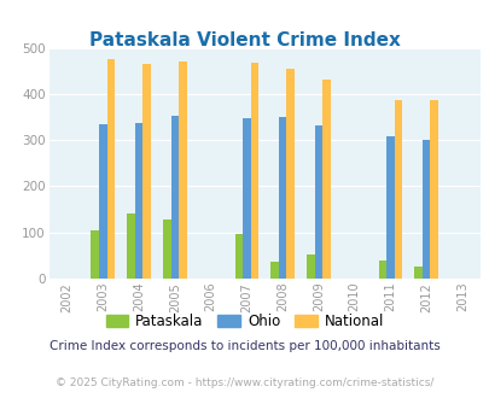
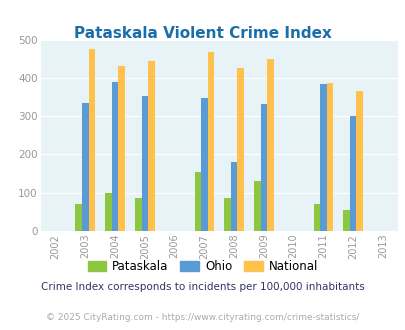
Pataskala/2003: 105 -> 70
Pataskala/2004: 140 -> 100
Ohio/2004: 338 -> 390
National/2004: 465 -> 430
Pataskala/2005: 128 -> 85
National/2005: 470 -> 445
Pataskala/2007: 97 -> 155
Pataskala/2008: 37 -> 85
Ohio/2008: 350 -> 180
National/2008: 455 -> 425
Pataskala/2009: 52 -> 130
National/2009: 432 -> 450
Pataskala/2011: 38 -> 70
Ohio/2011: 309 -> 385
Pataskala/2012: 25 -> 55
National/2012: 386 -> 365
